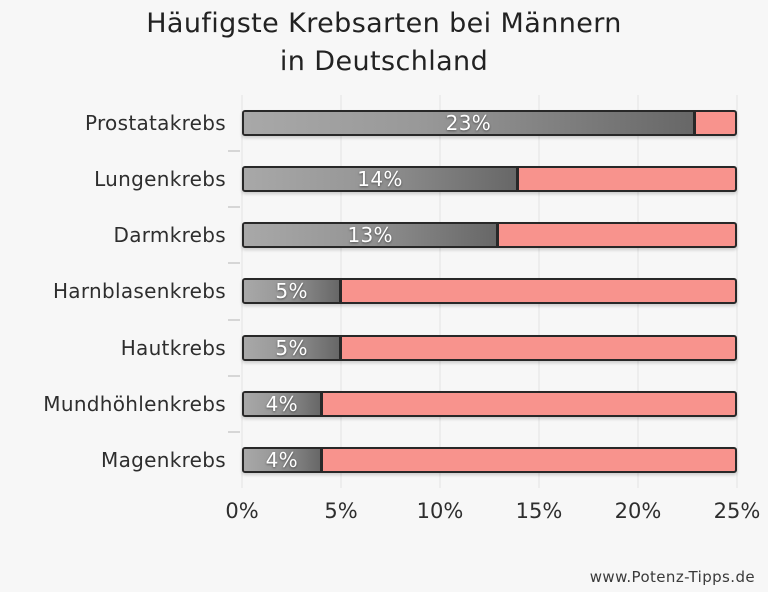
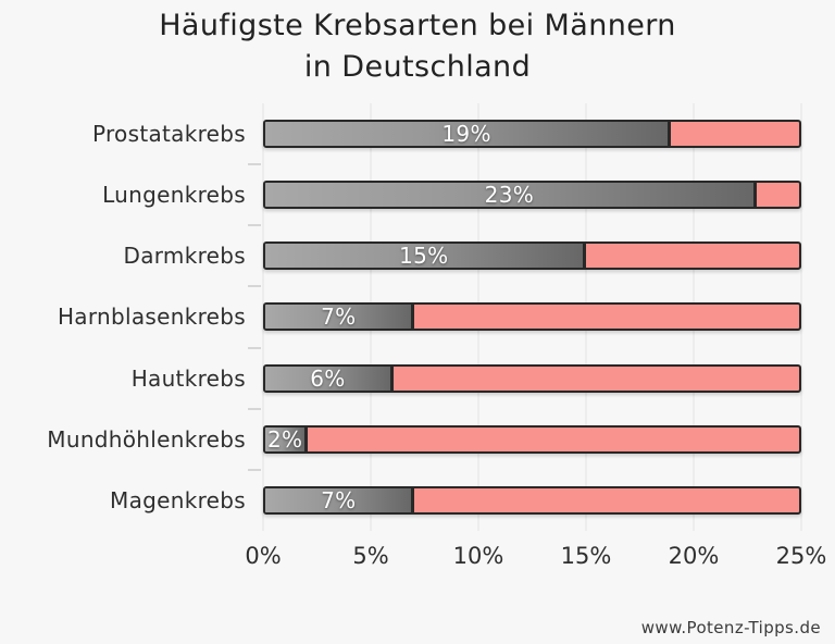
Prostatakrebs: 23% -> 19%
Lungenkrebs: 14% -> 23%
Darmkrebs: 13% -> 15%
Harnblasenkrebs: 5% -> 7%
Hautkrebs: 5% -> 6%
Mundhöhlenkrebs: 4% -> 2%
Magenkrebs: 4% -> 7%
